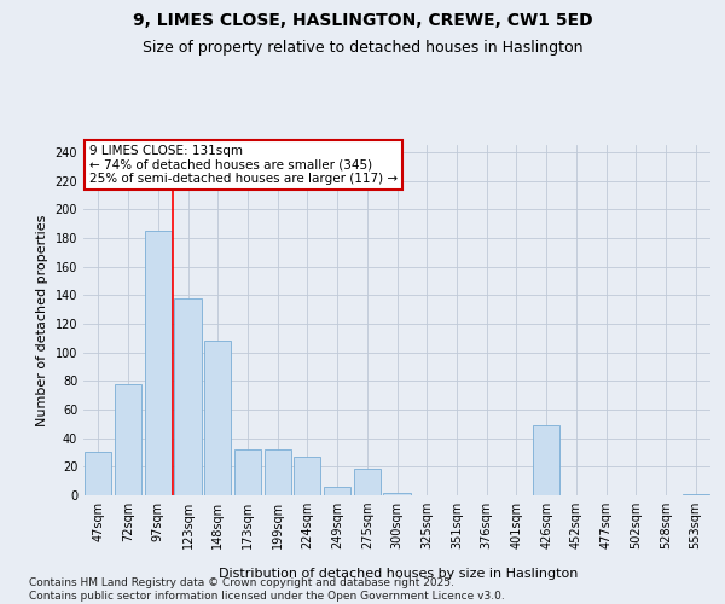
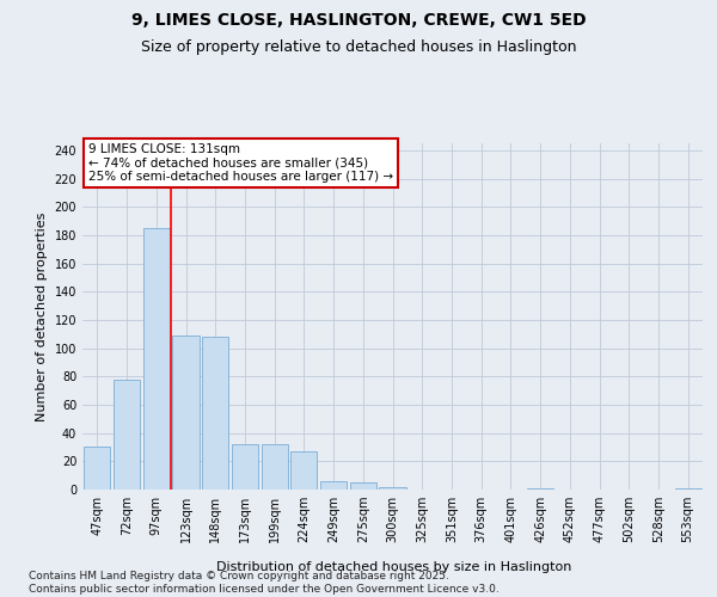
123sqm: 138 -> 109
275sqm: 19 -> 5
426sqm: 49 -> 1
